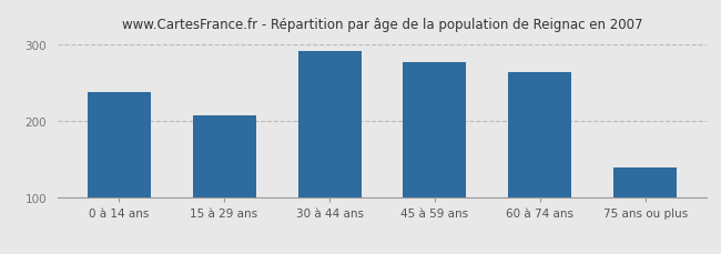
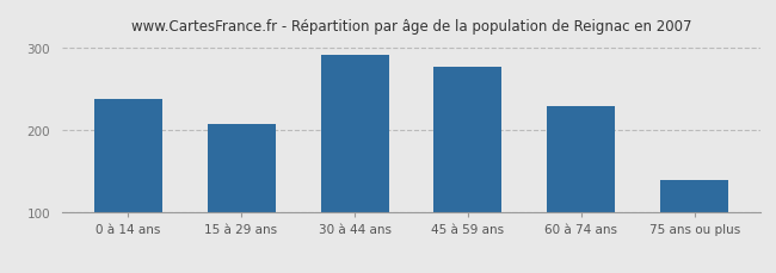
60 à 74 ans: 264 -> 229
